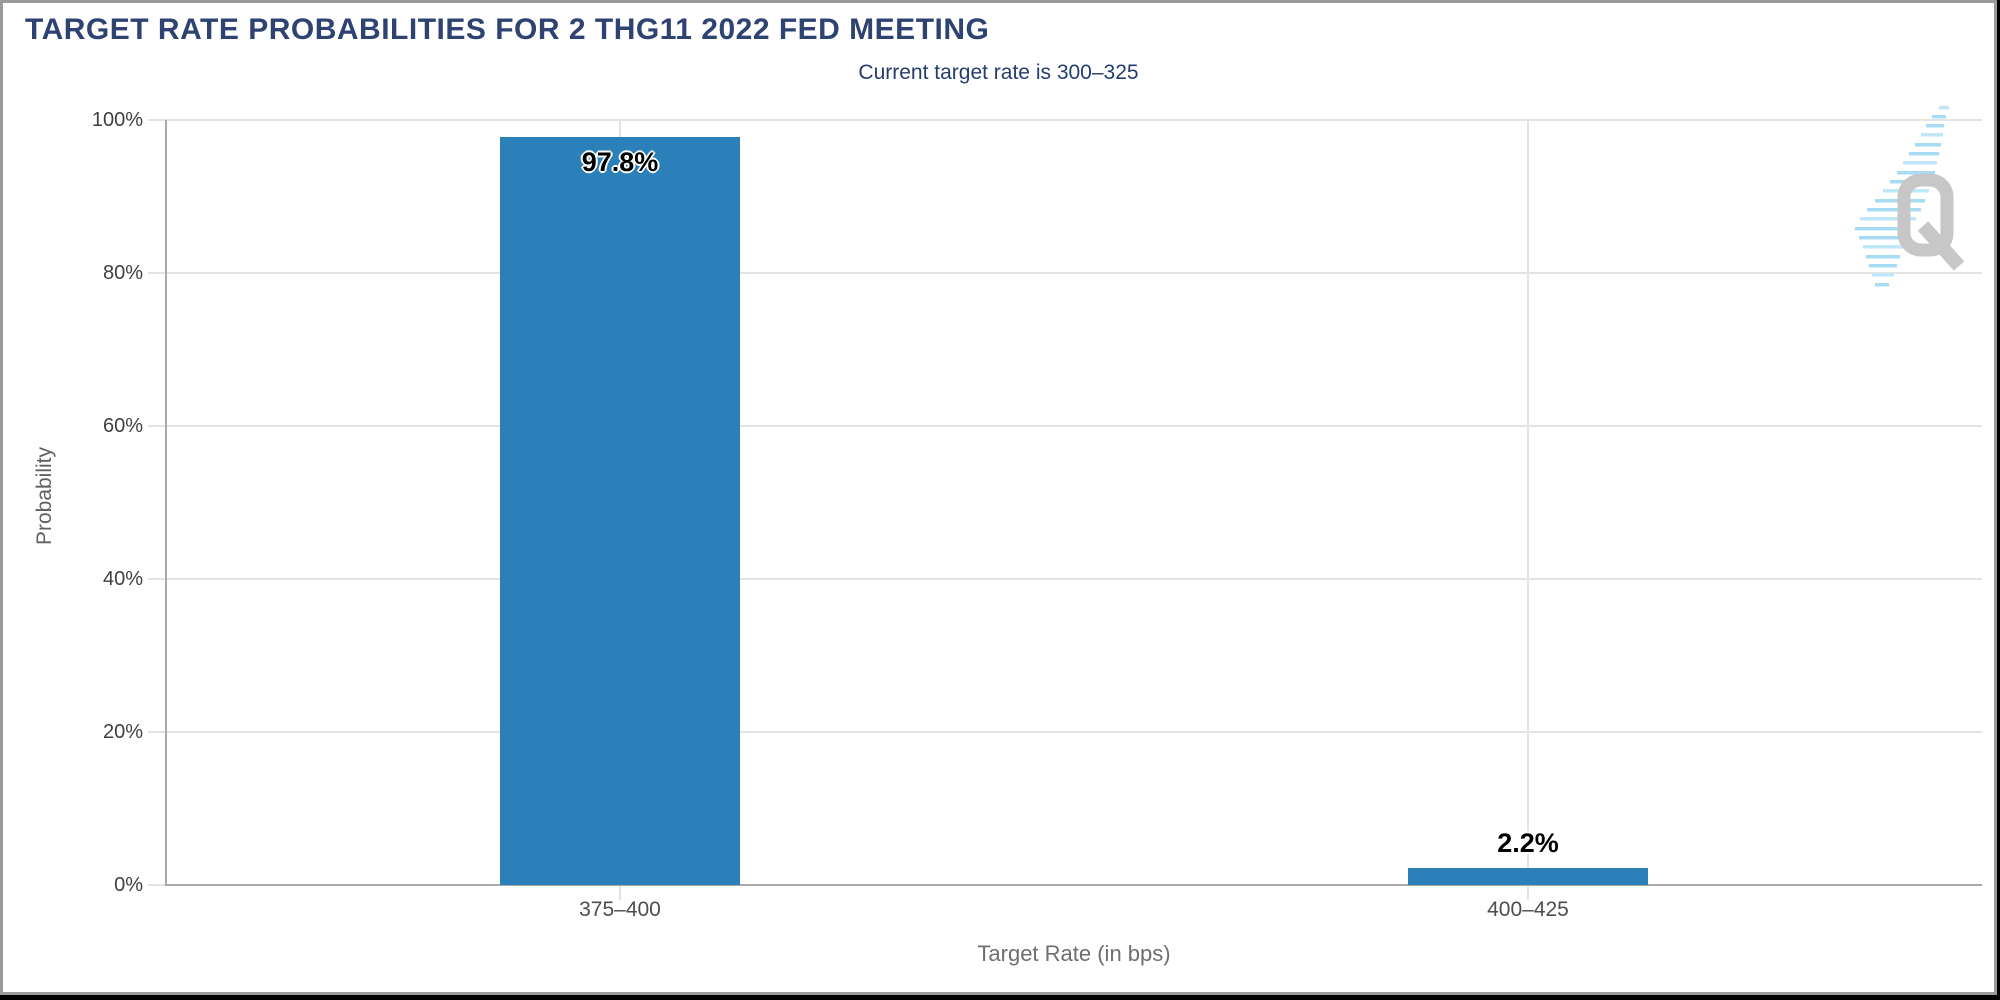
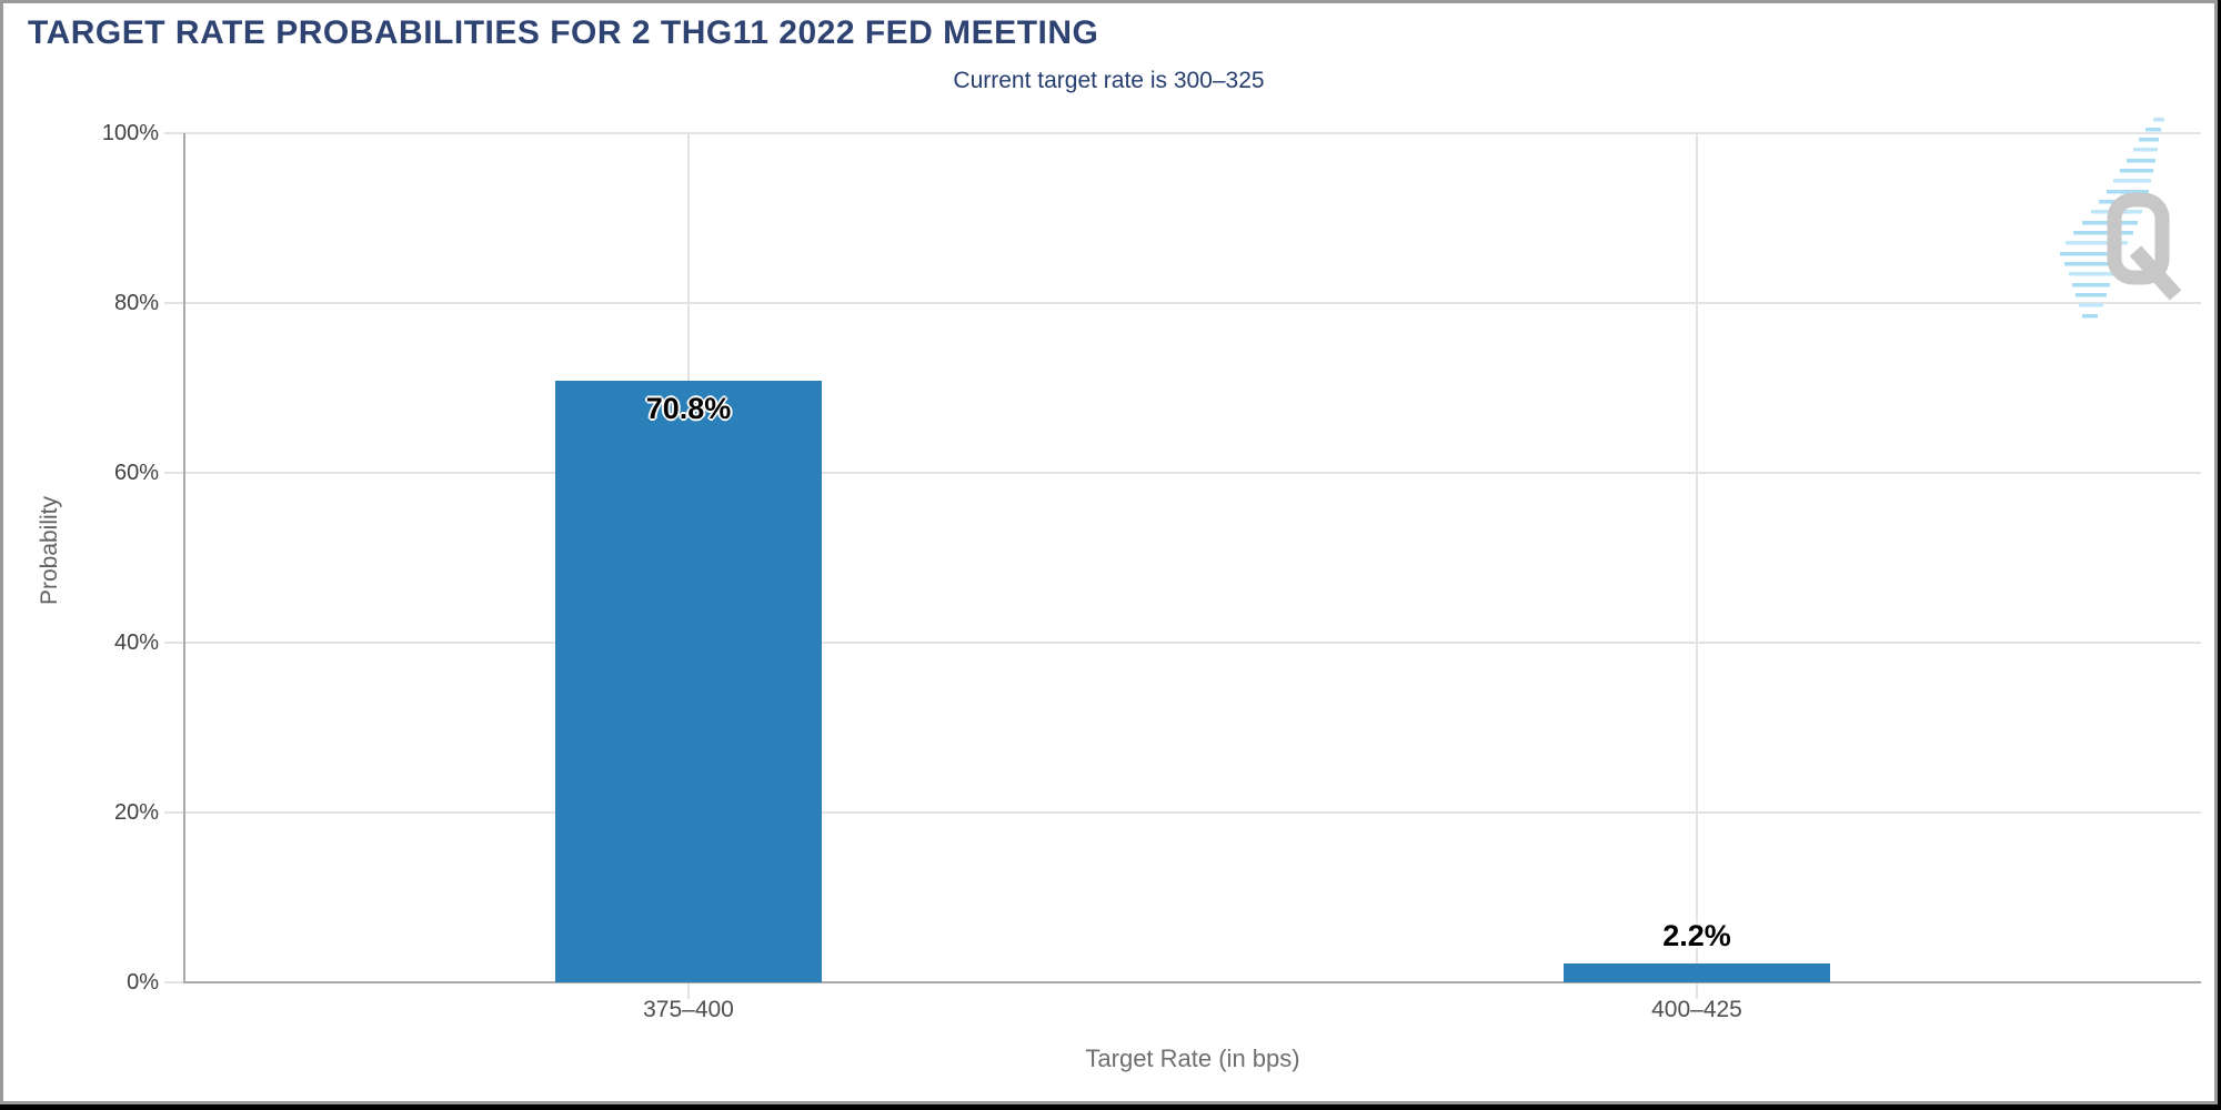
375–400: 97.8% -> 70.8%
